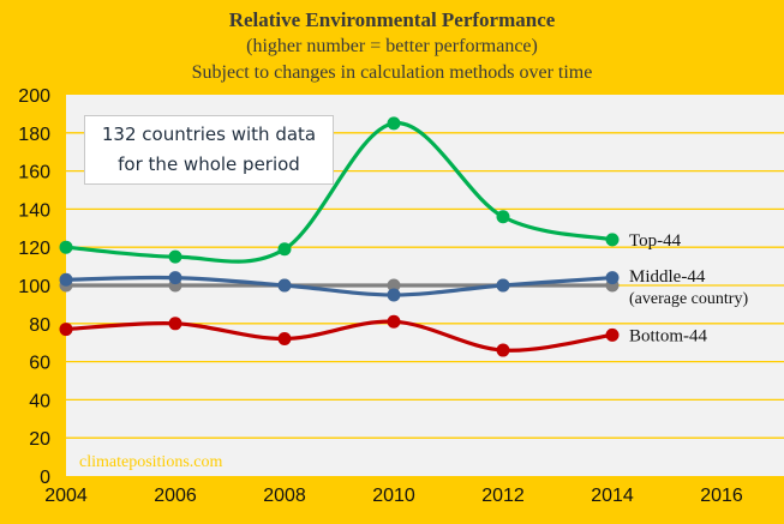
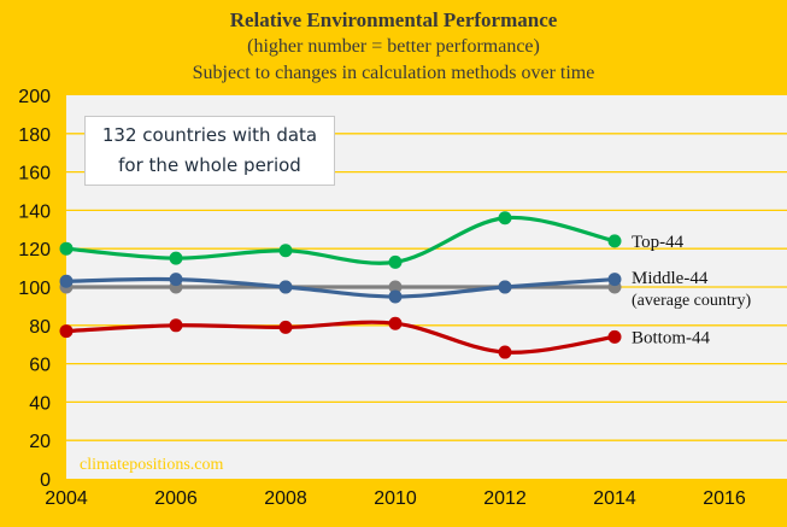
Bottom-44/2008: 72 -> 79
Top-44/2010: 185 -> 113
